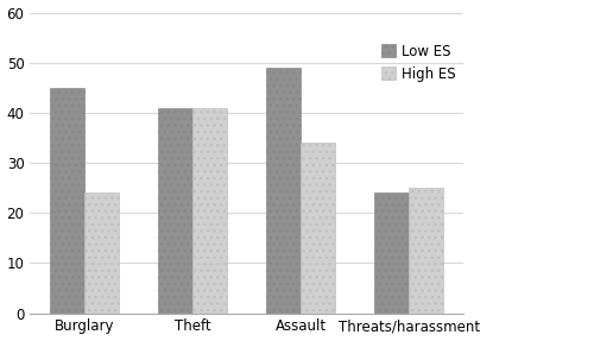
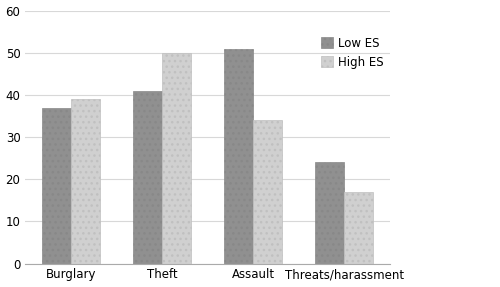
Low ES/Burglary: 45 -> 37
High ES/Burglary: 24 -> 39
High ES/Theft: 41 -> 50
Low ES/Assault: 49 -> 51
High ES/Threats/harassment: 25 -> 17
